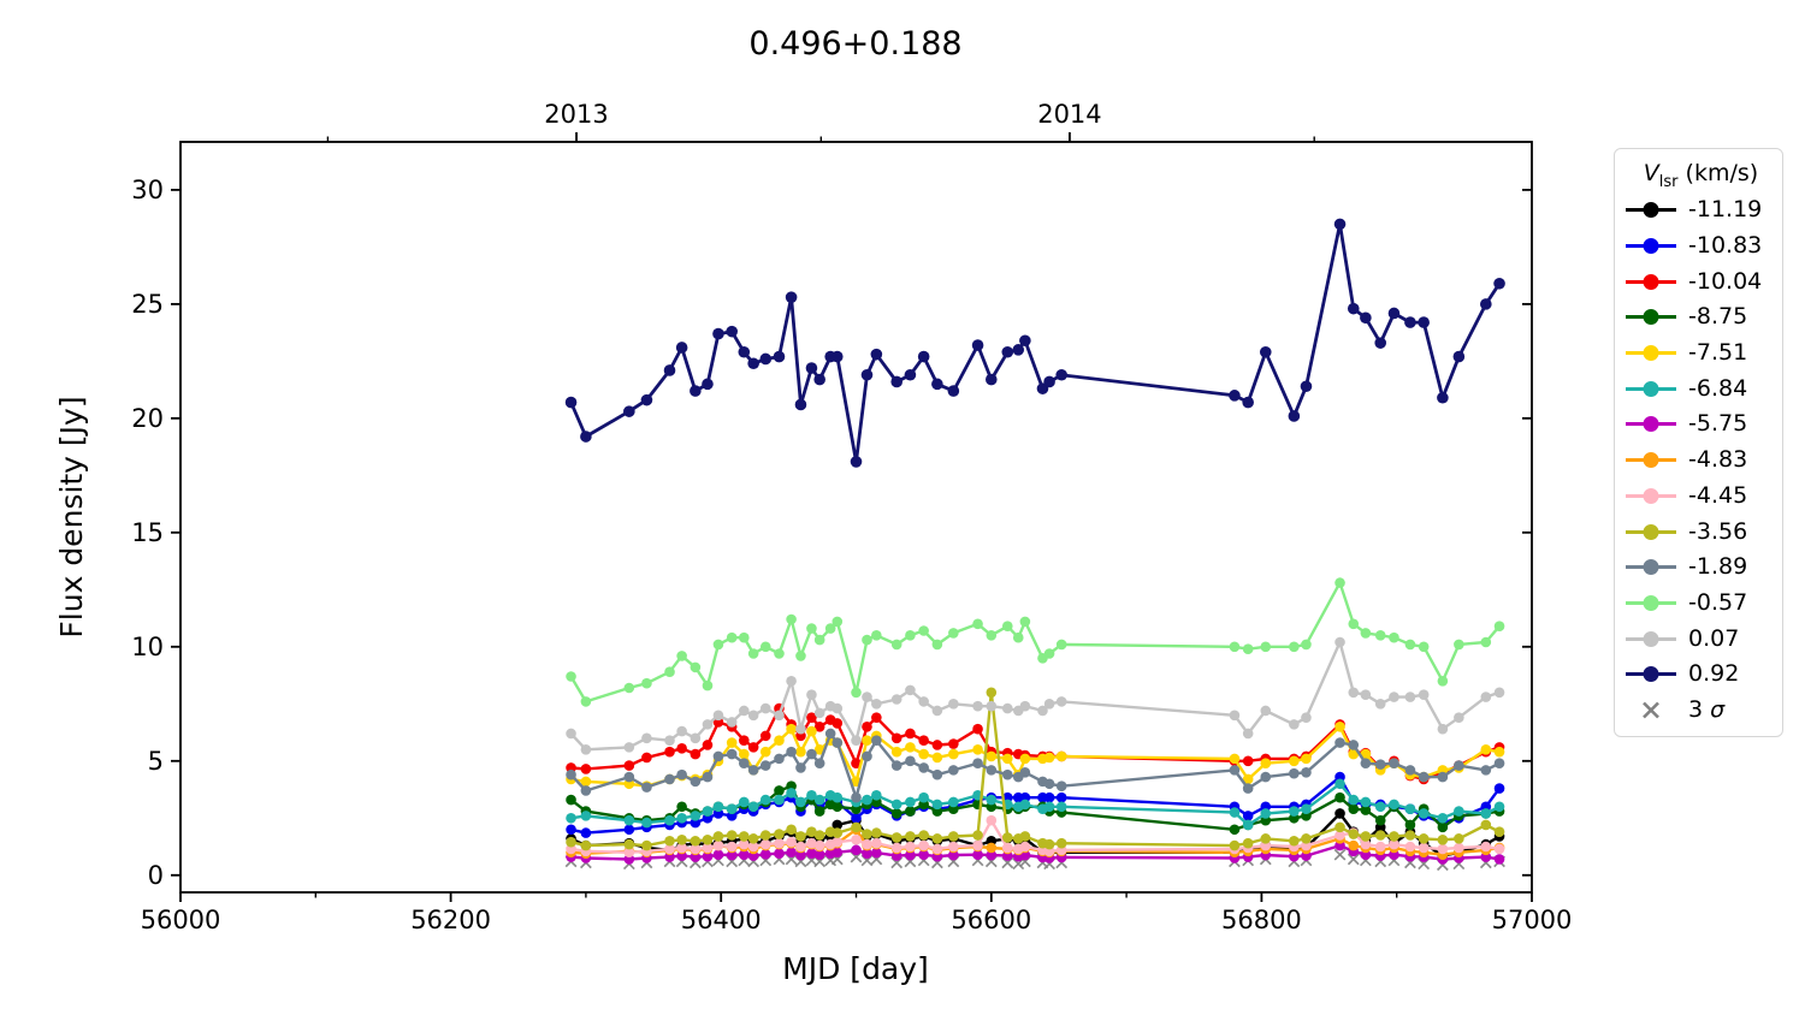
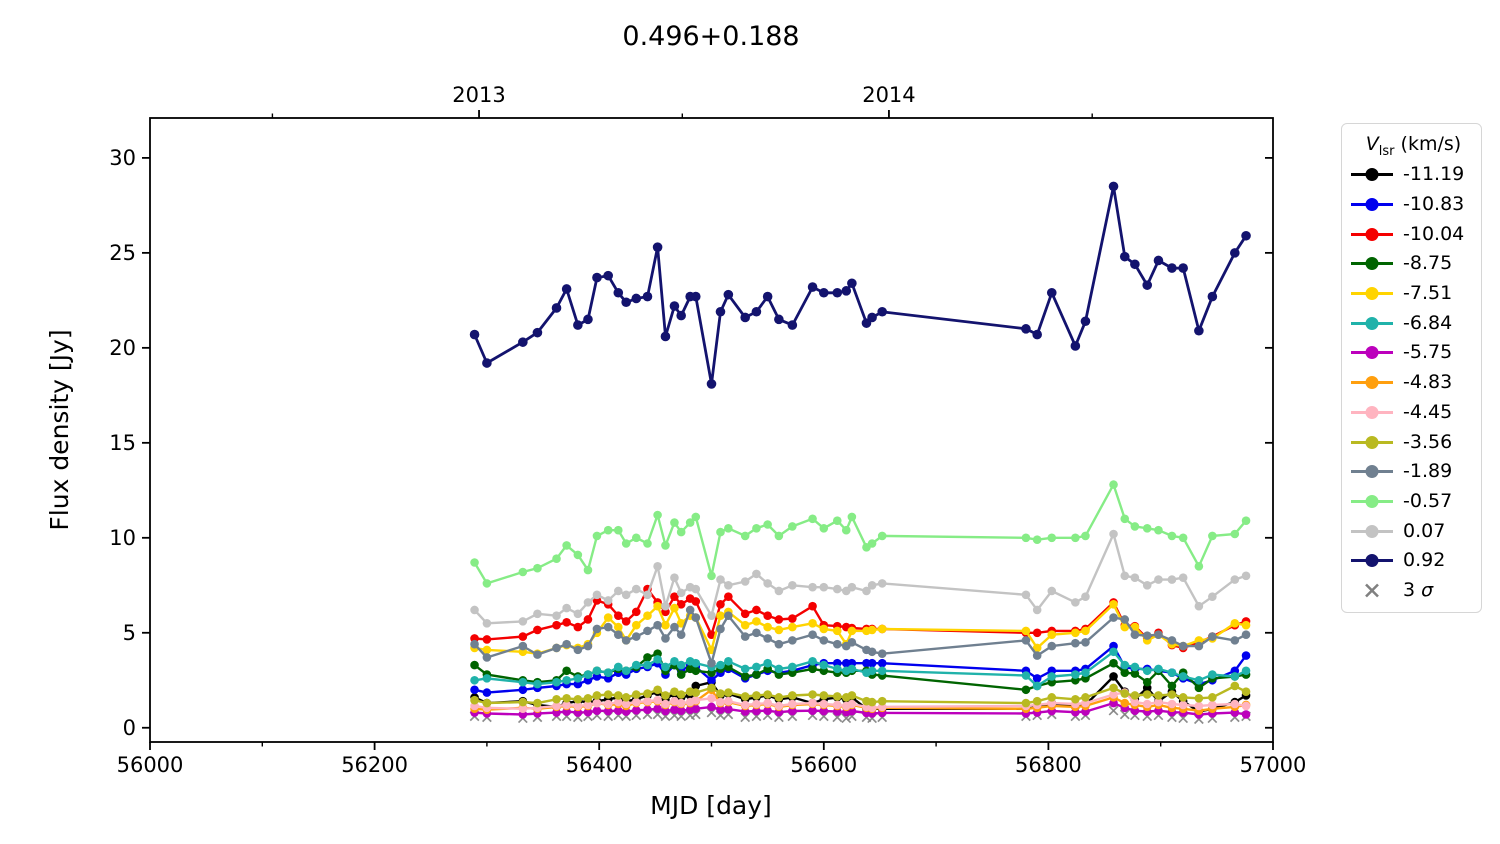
-4.45/56600: 2.4 -> 1.2
-3.56/56600: 8.0 -> 1.7
0.92/56600: 21.7 -> 22.9
